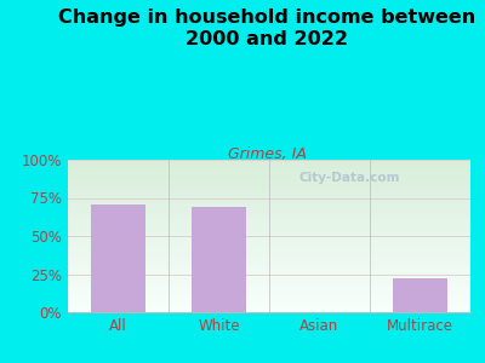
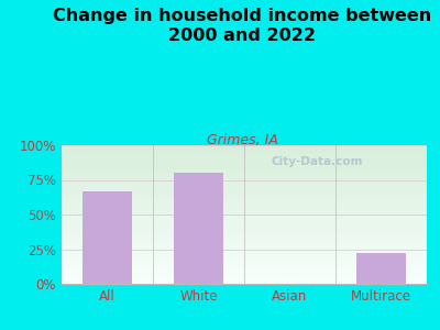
All: 71% -> 67%
White: 69% -> 80%
